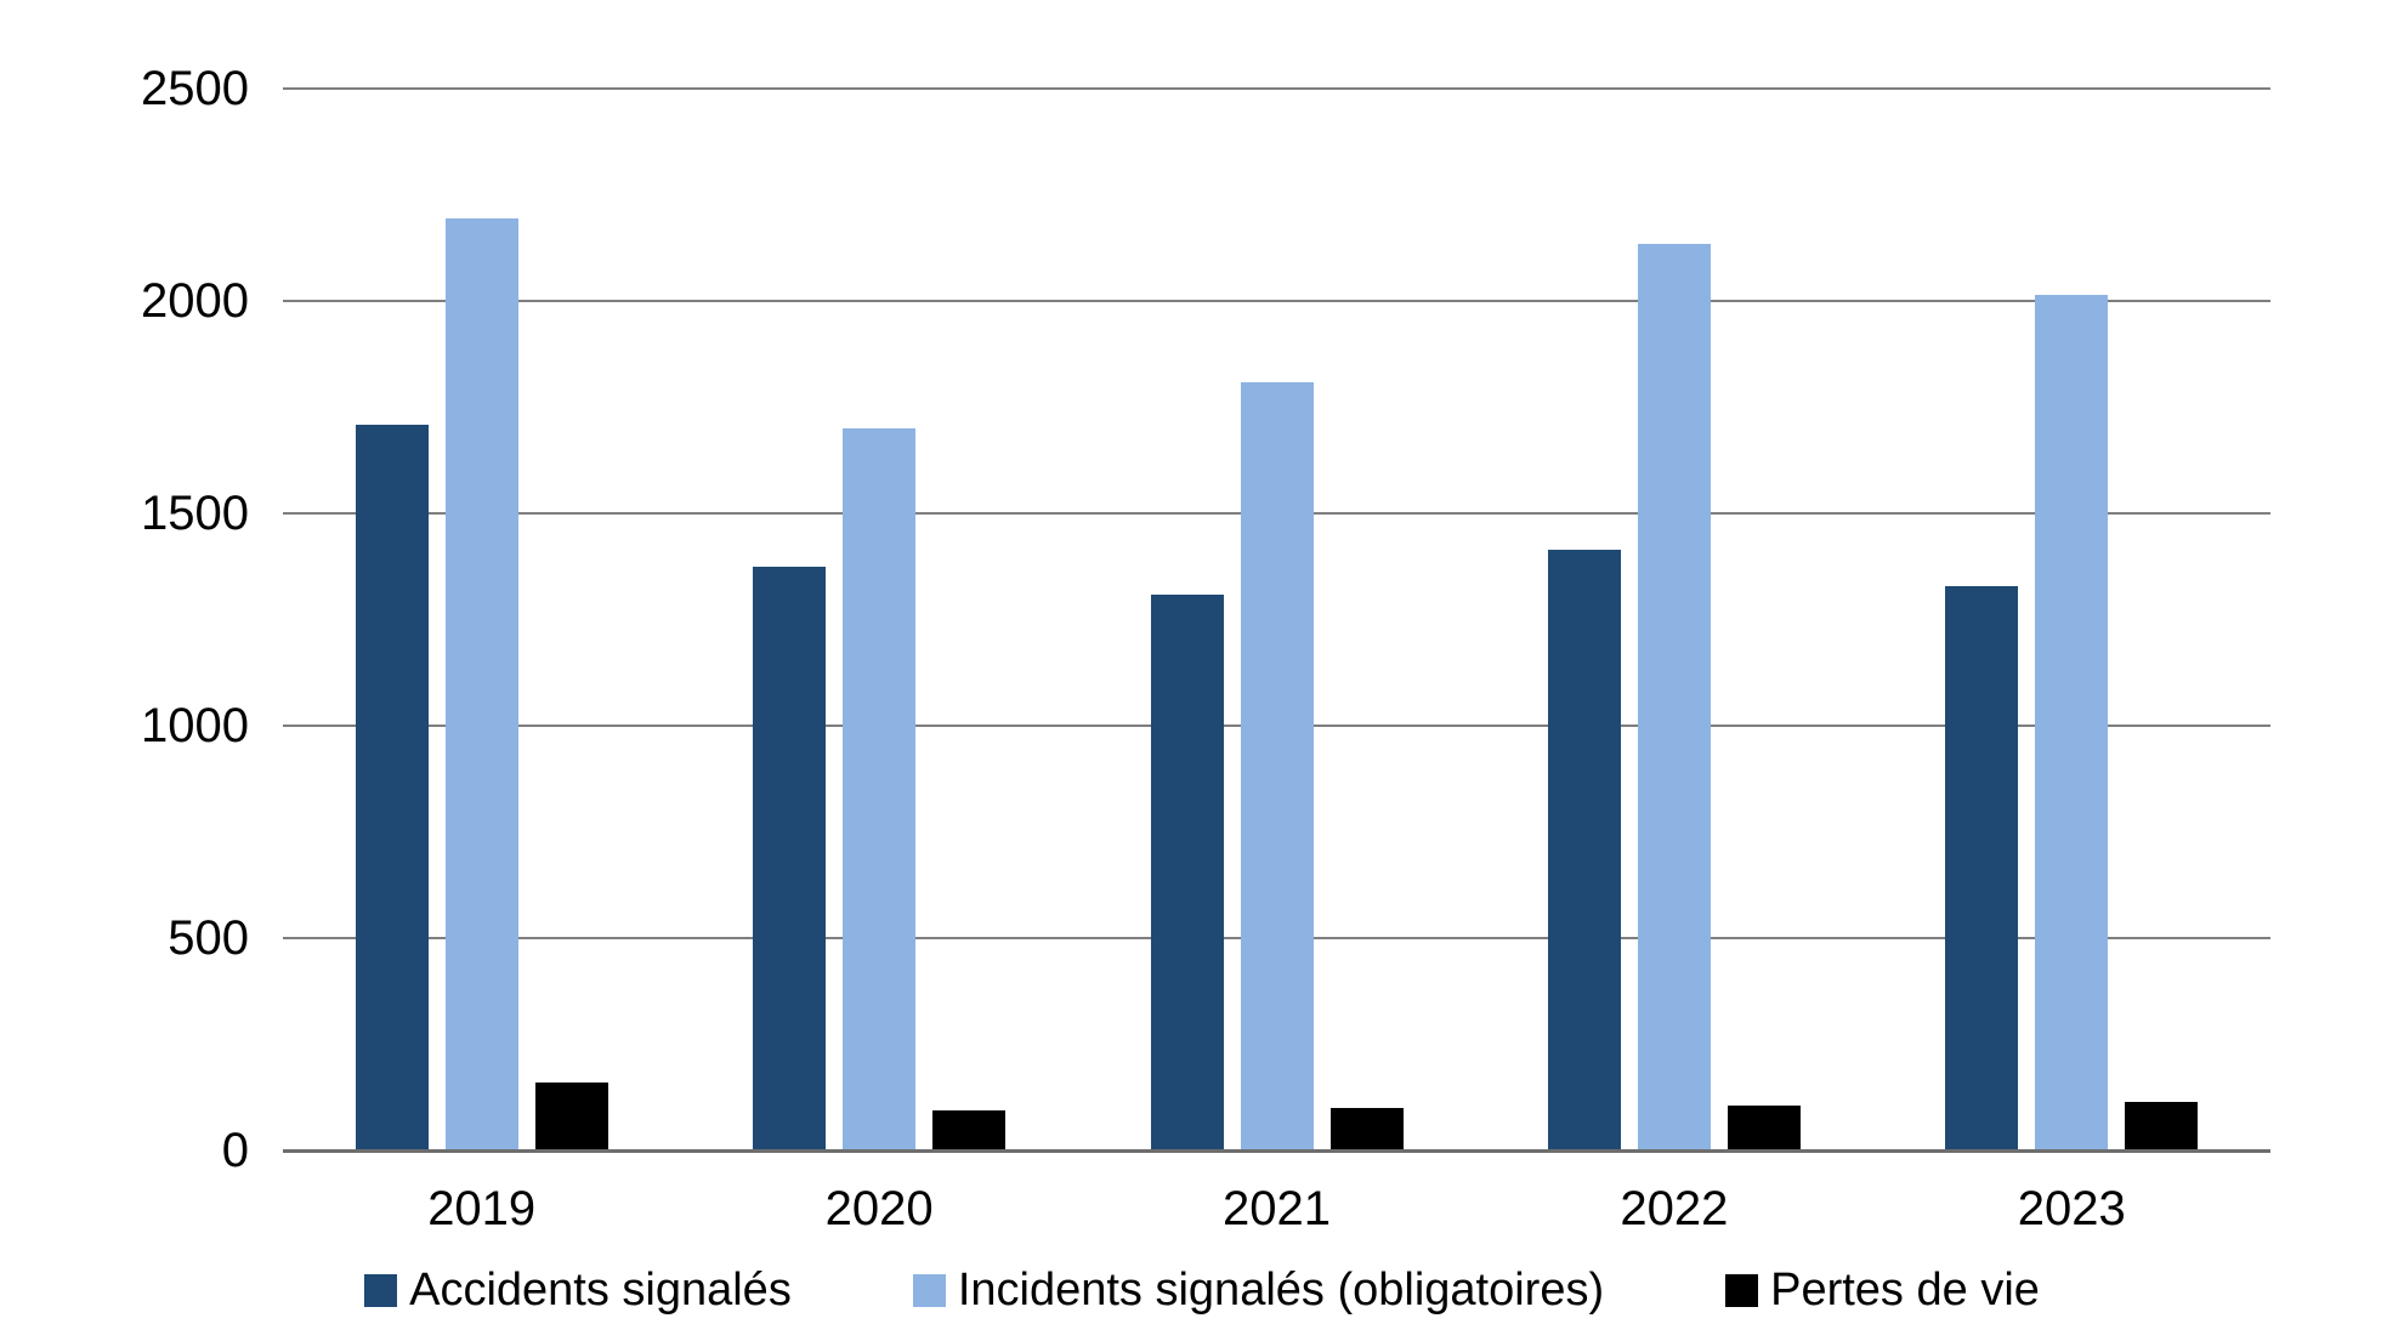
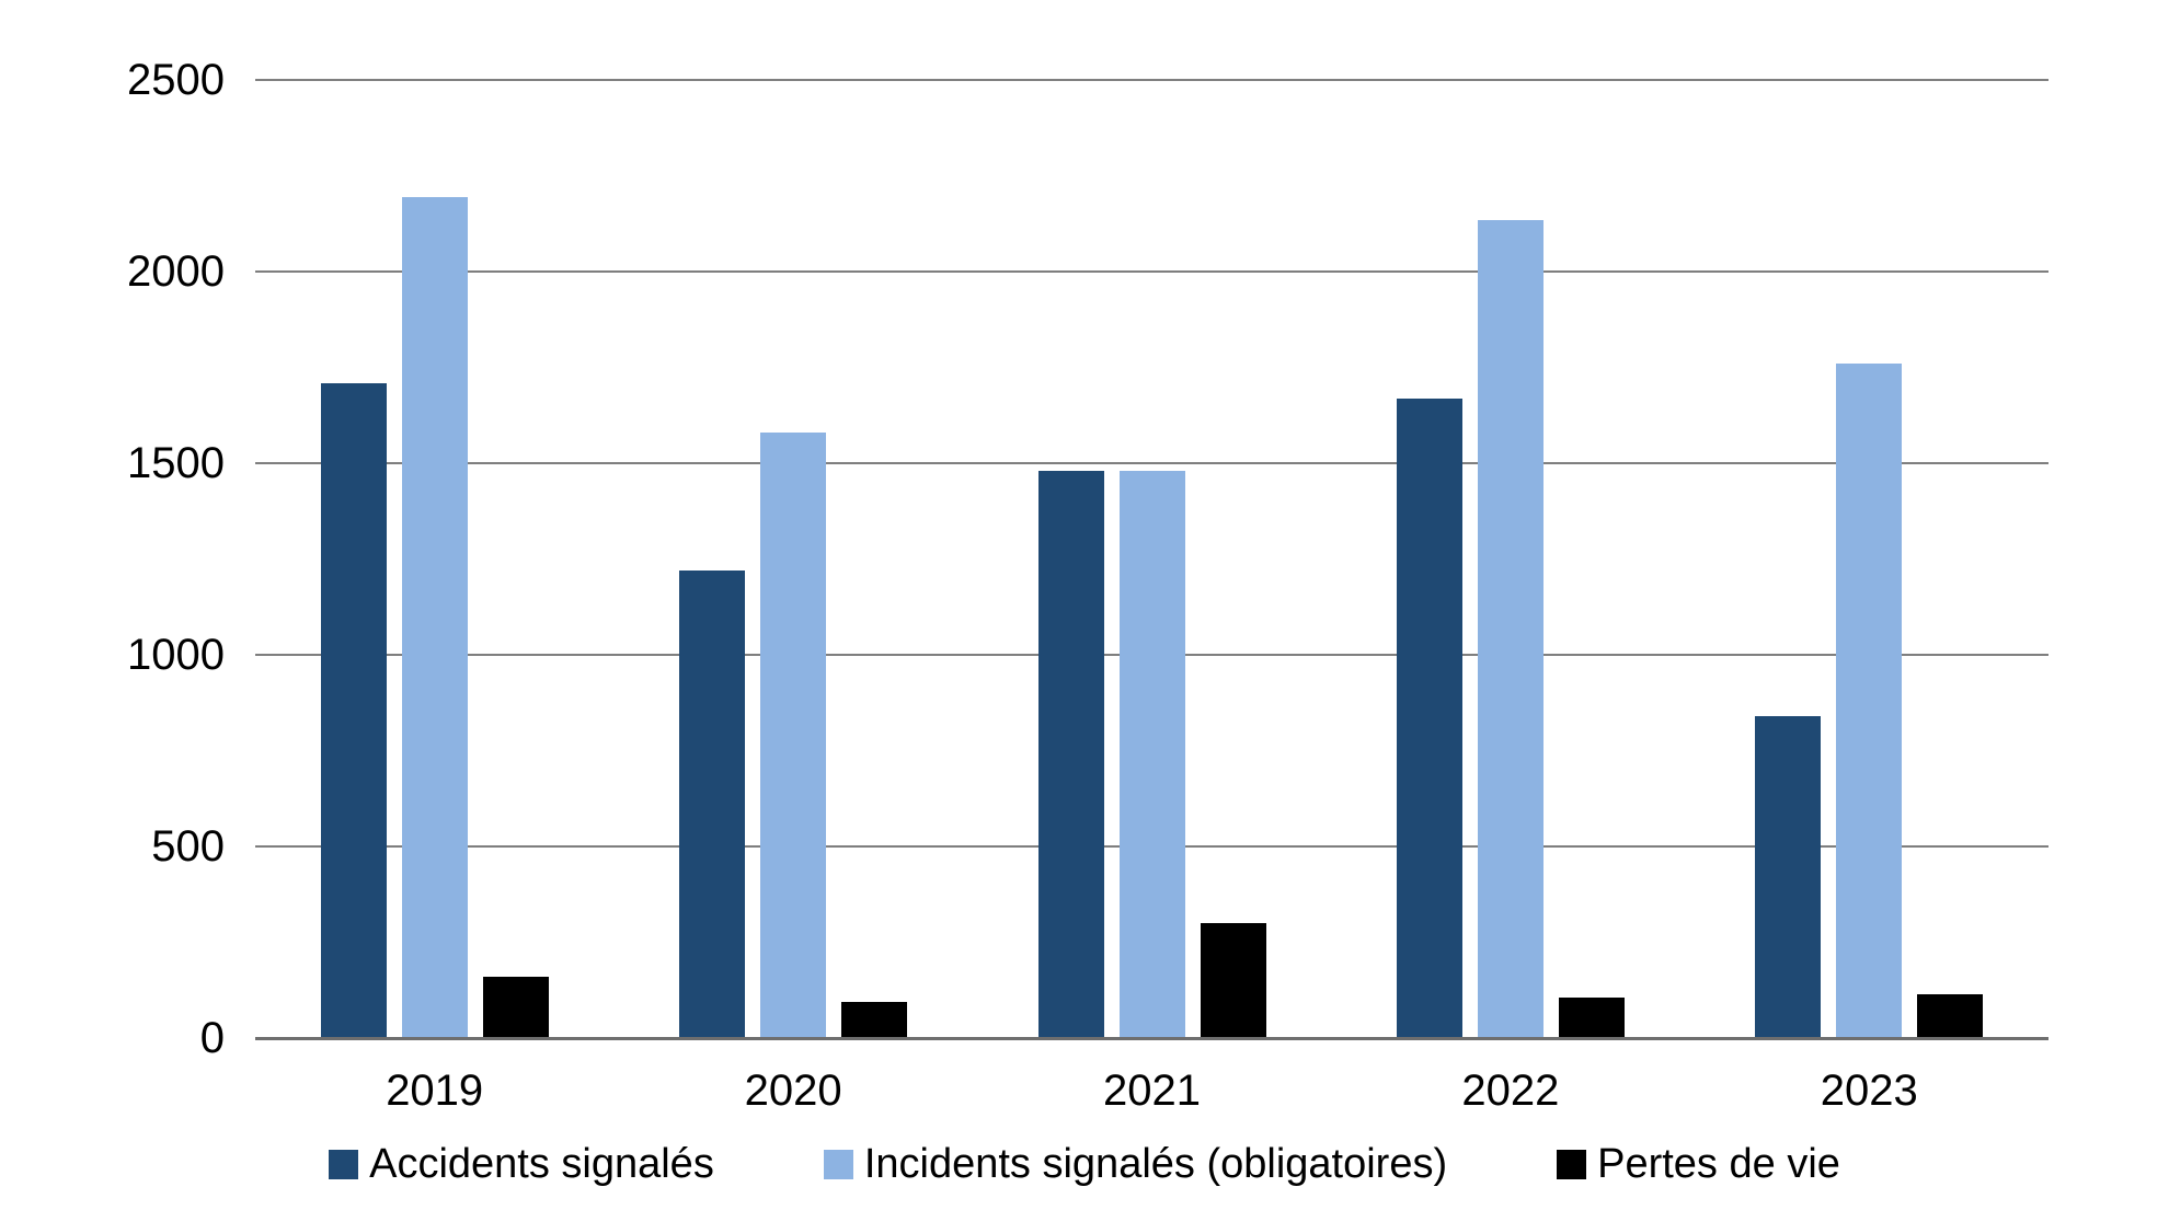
Accidents signalés/2020: 1380 -> 1220
Incidents signalés (obligatoires)/2020: 1700 -> 1580
Accidents signalés/2021: 1310 -> 1480
Incidents signalés (obligatoires)/2021: 1810 -> 1480
Pertes de vie/2021: 100 -> 300
Accidents signalés/2022: 1420 -> 1670
Accidents signalés/2023: 1330 -> 840
Incidents signalés (obligatoires)/2023: 2020 -> 1760
